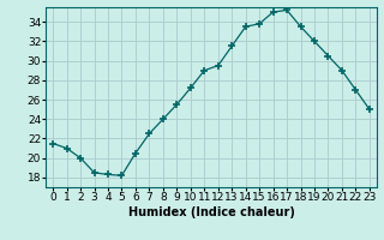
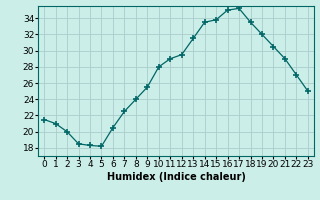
10: 27.2 -> 28.0
